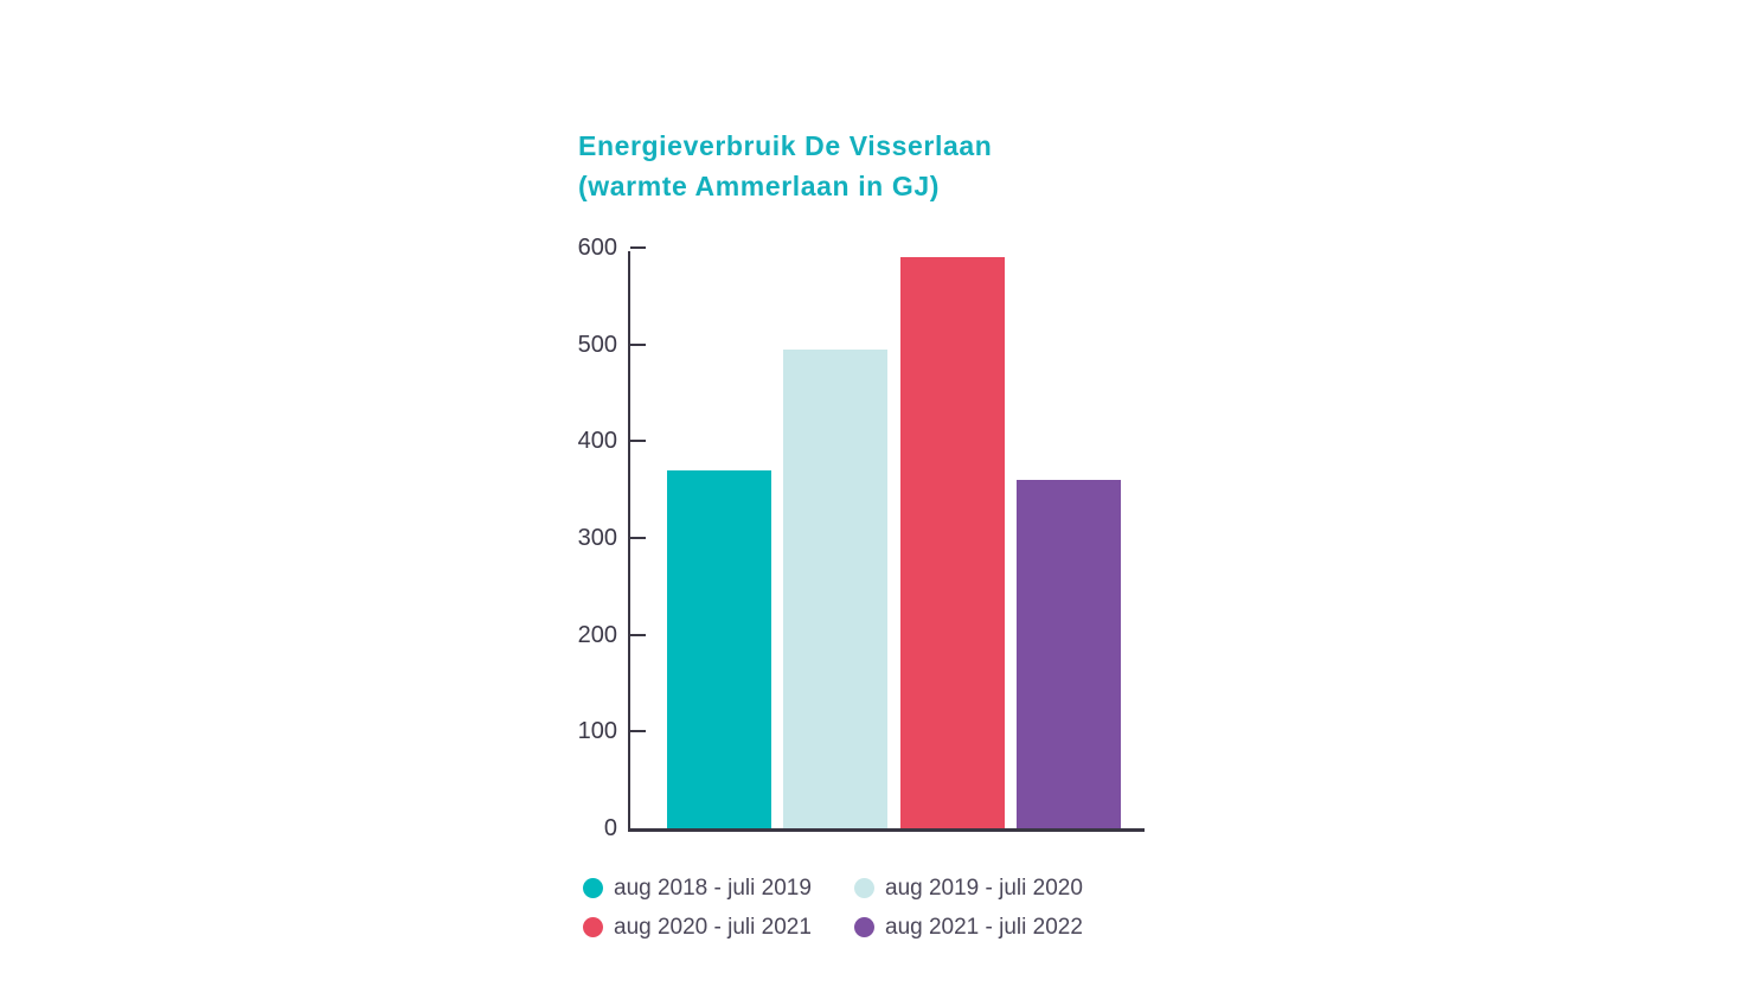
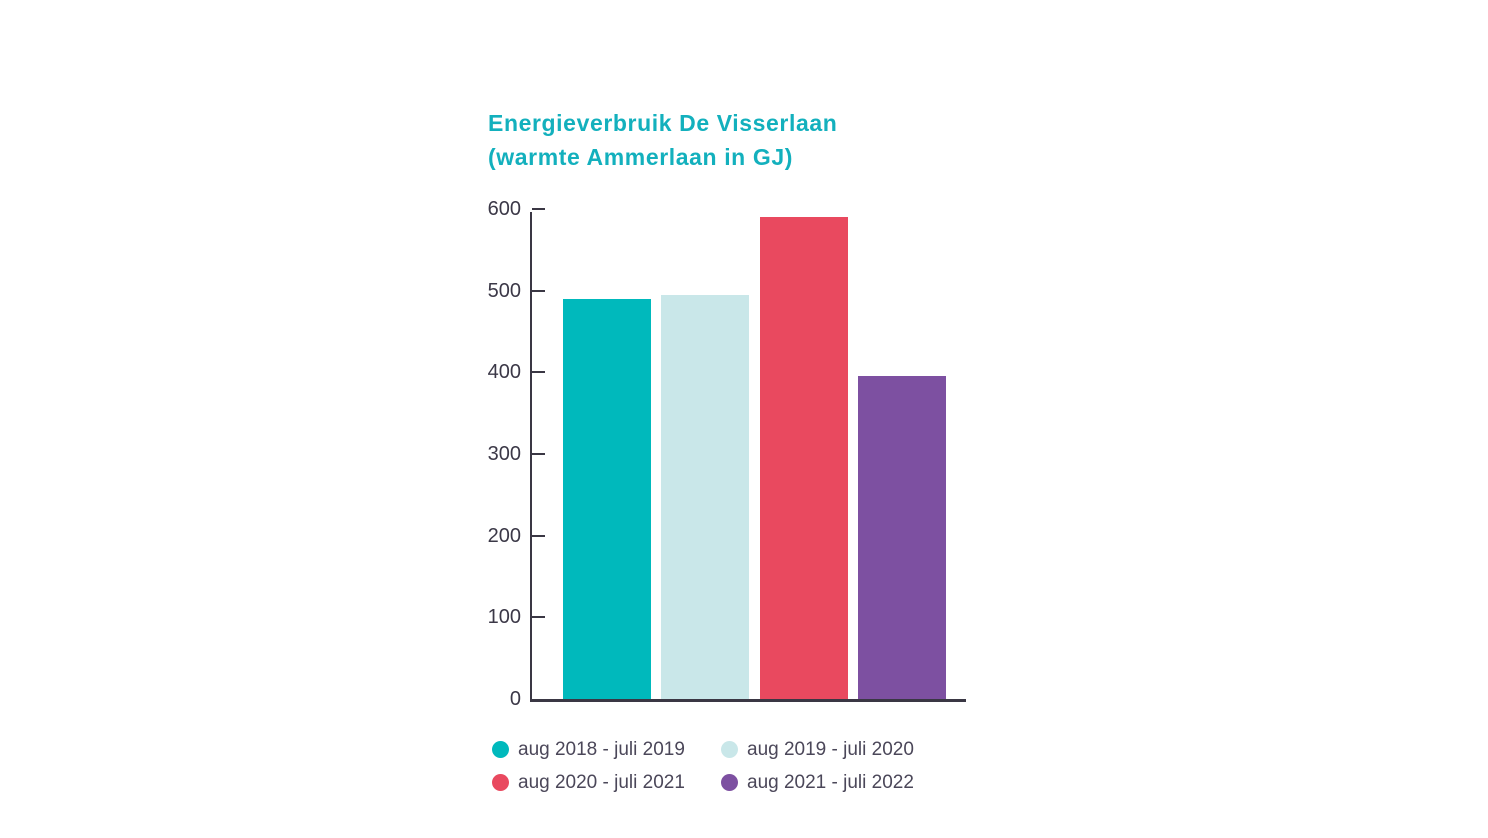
aug 2018 - juli 2019: 370 -> 490
aug 2021 - juli 2022: 360 -> 400
